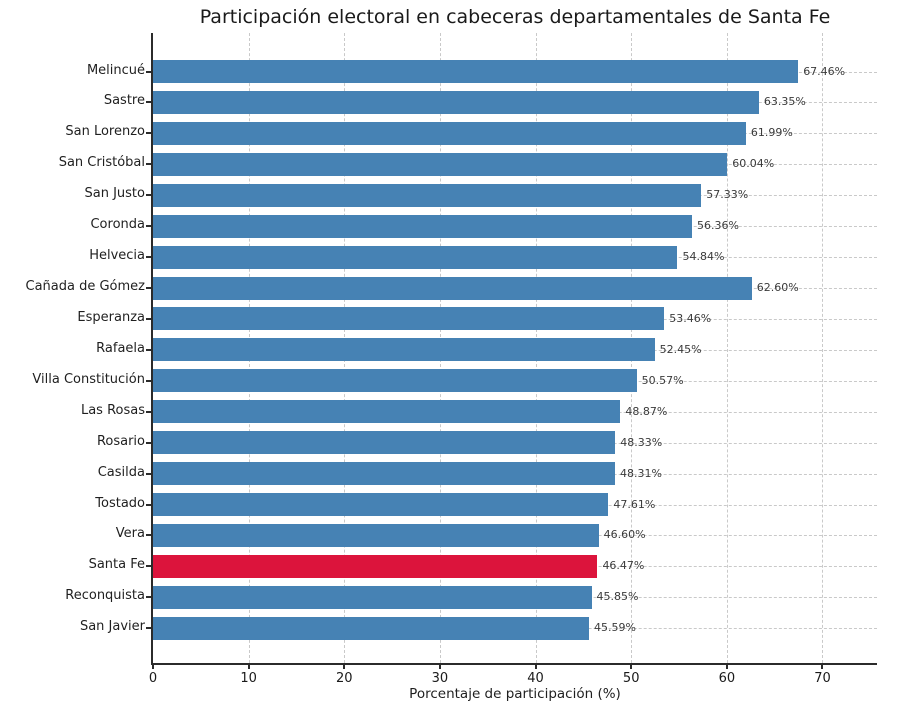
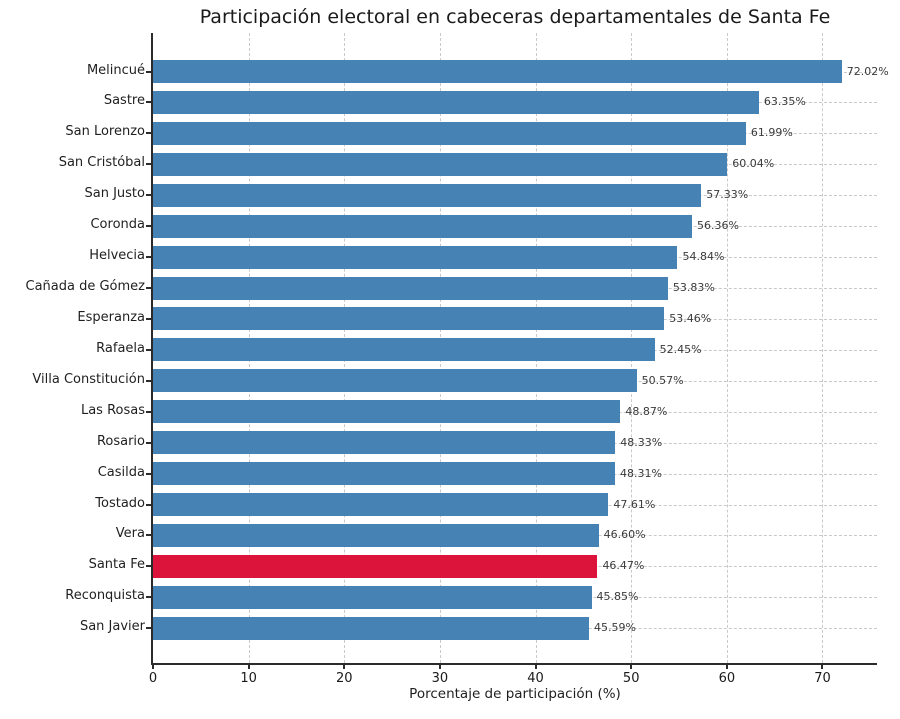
Melincué: 67.46% -> 72.02%
Cañada de Gómez: 62.60% -> 53.83%
